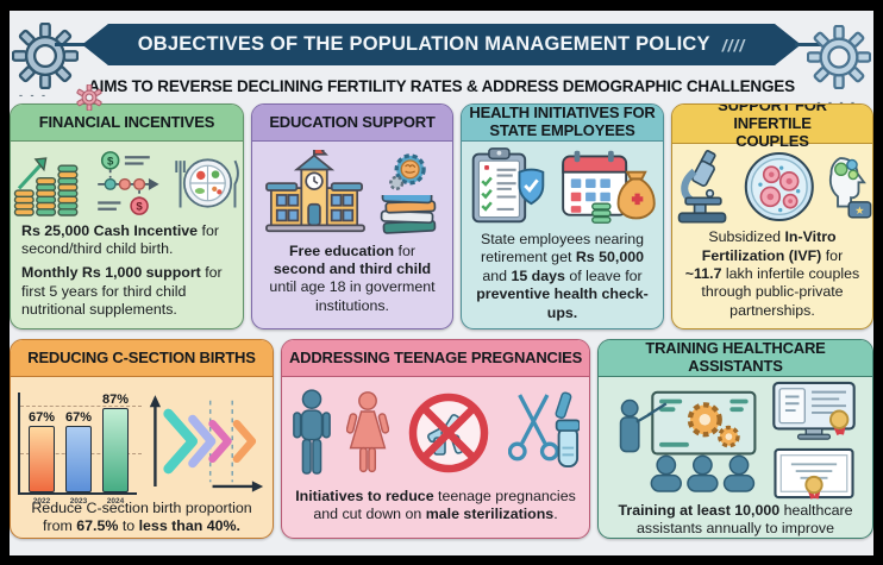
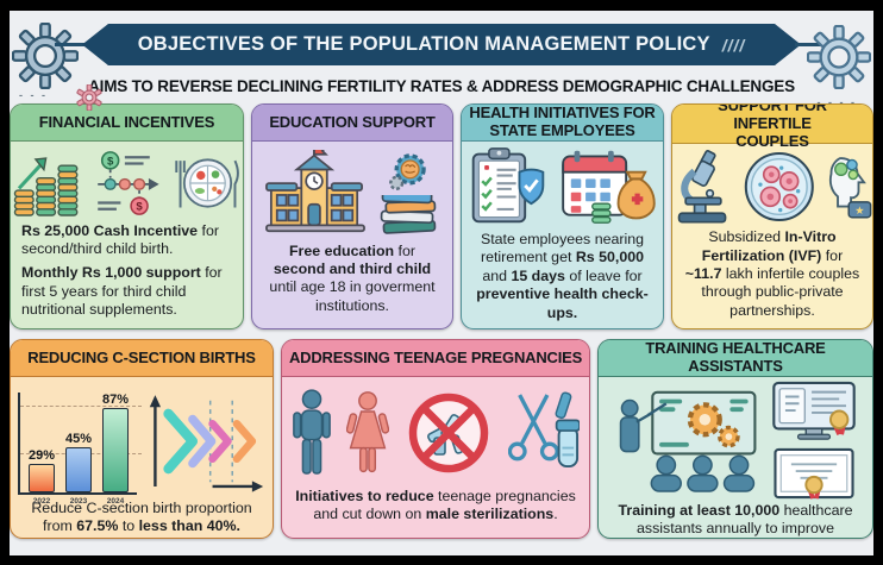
2022: 67% -> 29%
2023: 67% -> 45%
